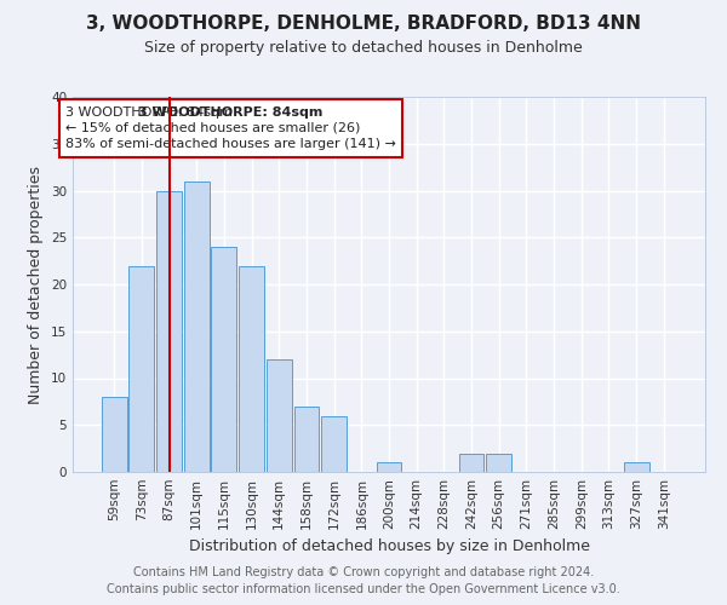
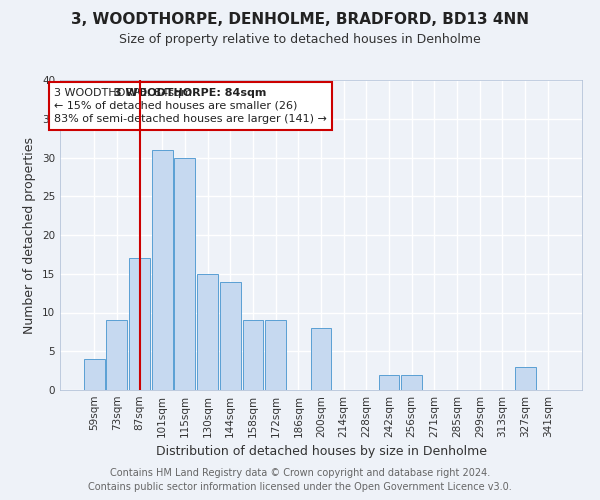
59sqm: 8 -> 4
73sqm: 22 -> 9
87sqm: 30 -> 17
115sqm: 24 -> 30
130sqm: 22 -> 15
144sqm: 12 -> 14
158sqm: 7 -> 9
172sqm: 6 -> 9
200sqm: 1 -> 8
327sqm: 1 -> 3
